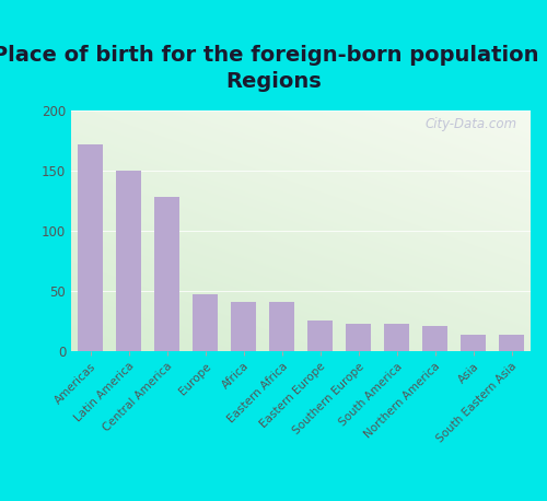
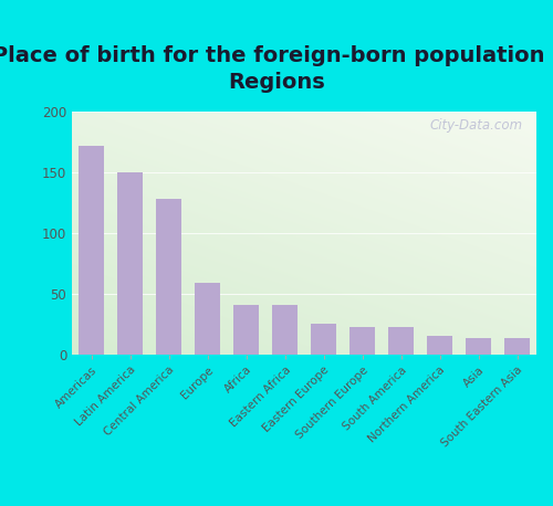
Europe: 47 -> 59
Northern America: 21 -> 15
